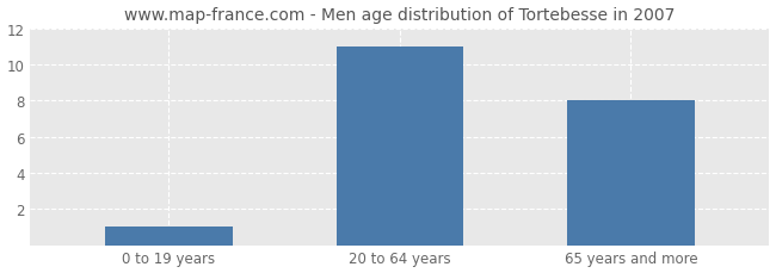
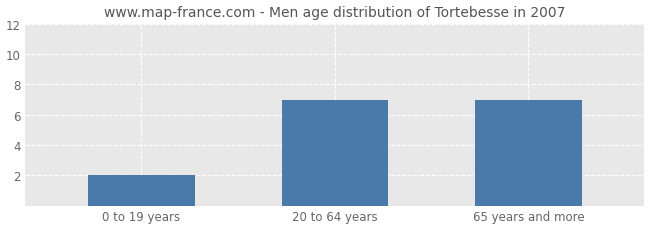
0 to 19 years: 1 -> 2
20 to 64 years: 11 -> 7
65 years and more: 8 -> 7
